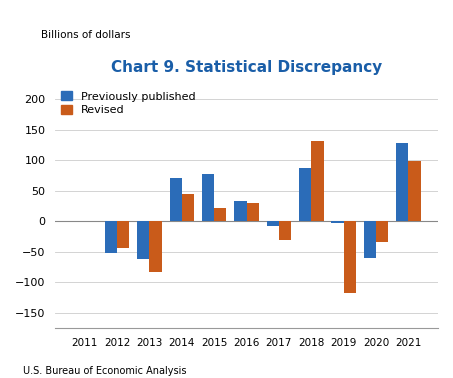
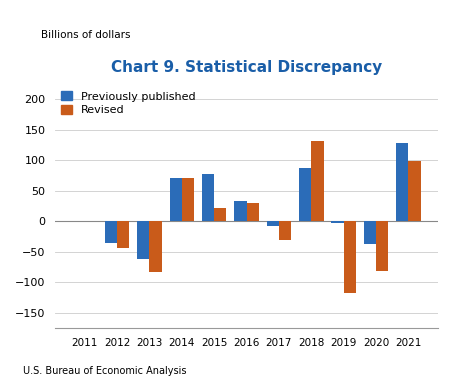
Previously published/2012: -52 -> -35
Revised/2014: 44 -> 70
Previously published/2020: -60 -> -37
Revised/2020: -34 -> -82
